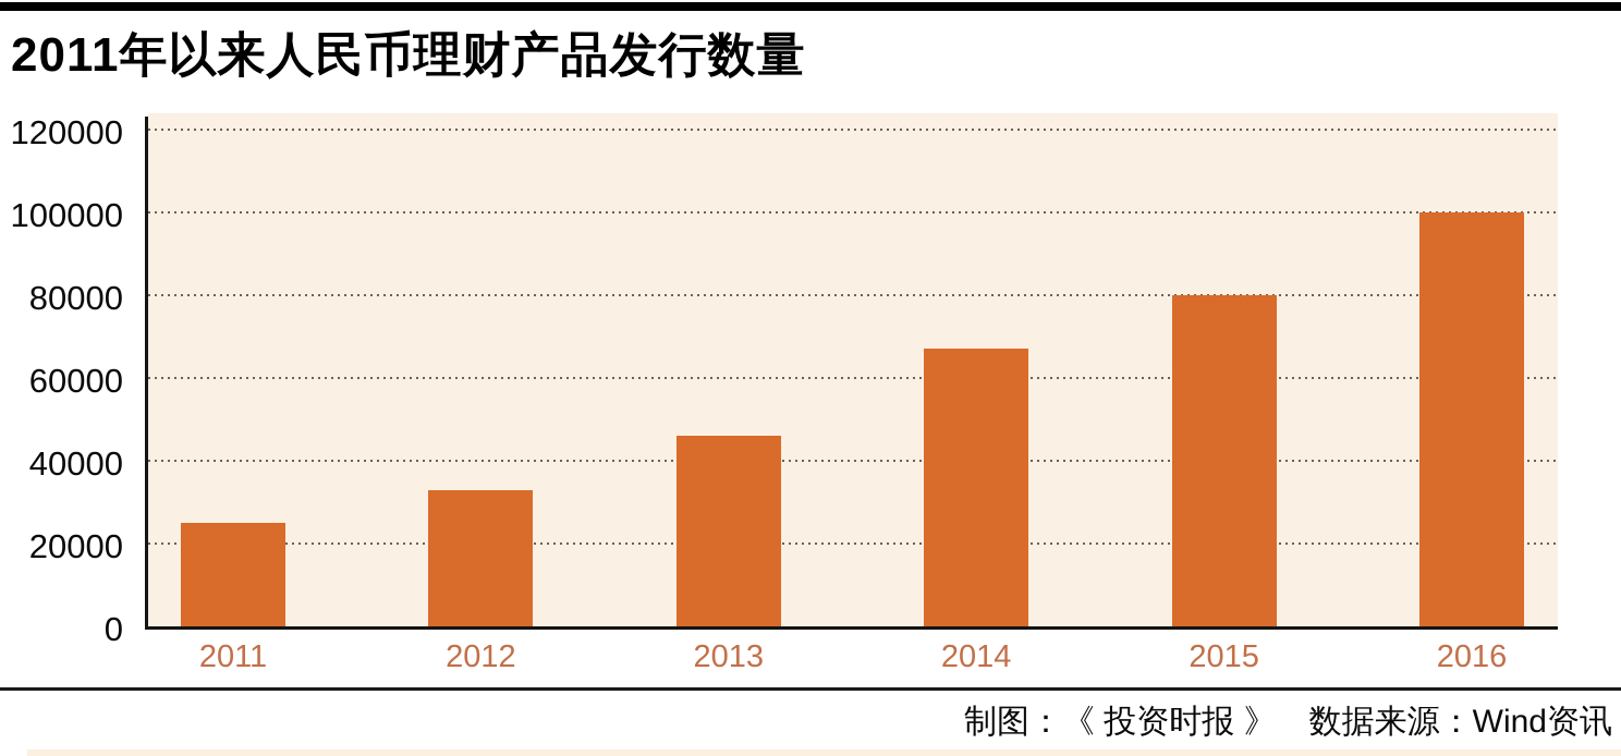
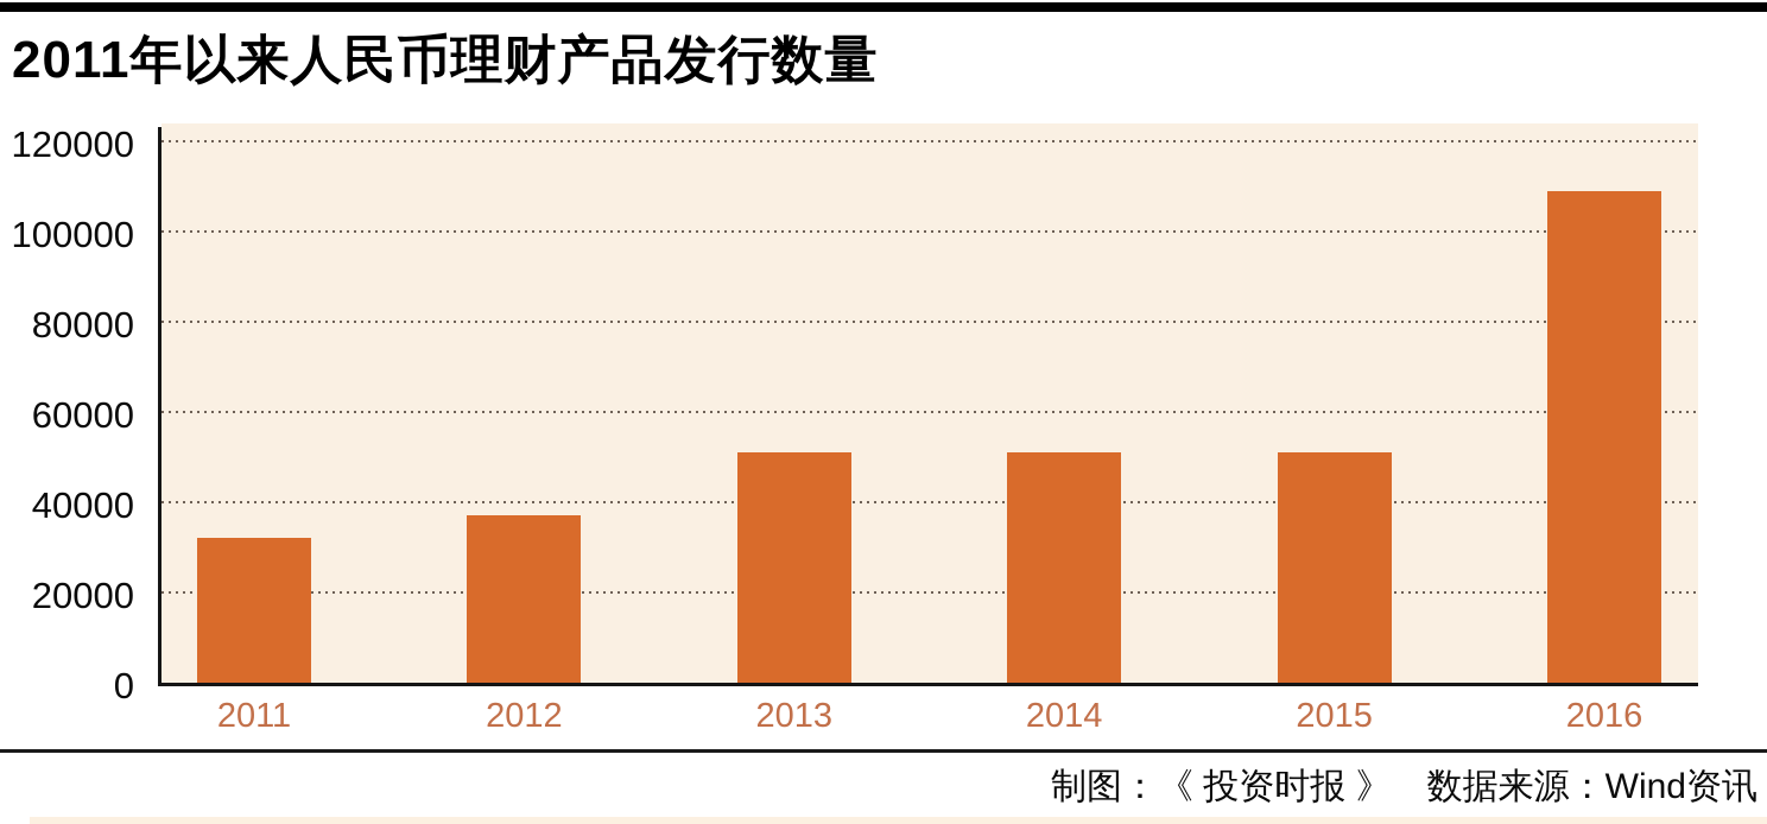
2011: 25000 -> 32000
2012: 33000 -> 37000
2013: 46000 -> 51000
2014: 67000 -> 51000
2015: 80000 -> 51000
2016: 100000 -> 109000
